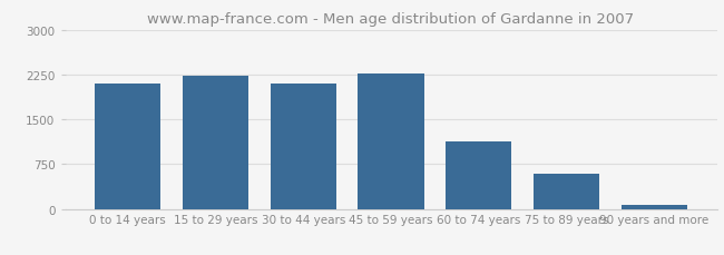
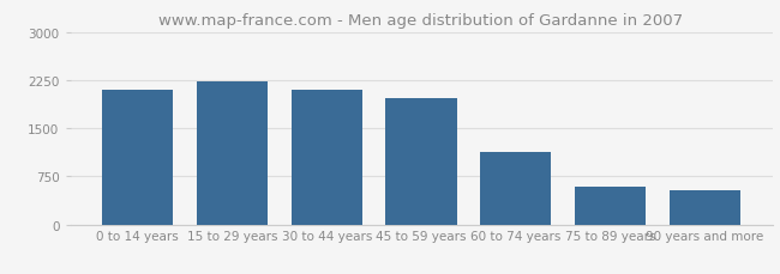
45 to 59 years: 2270 -> 1960
90 years and more: 70 -> 540
